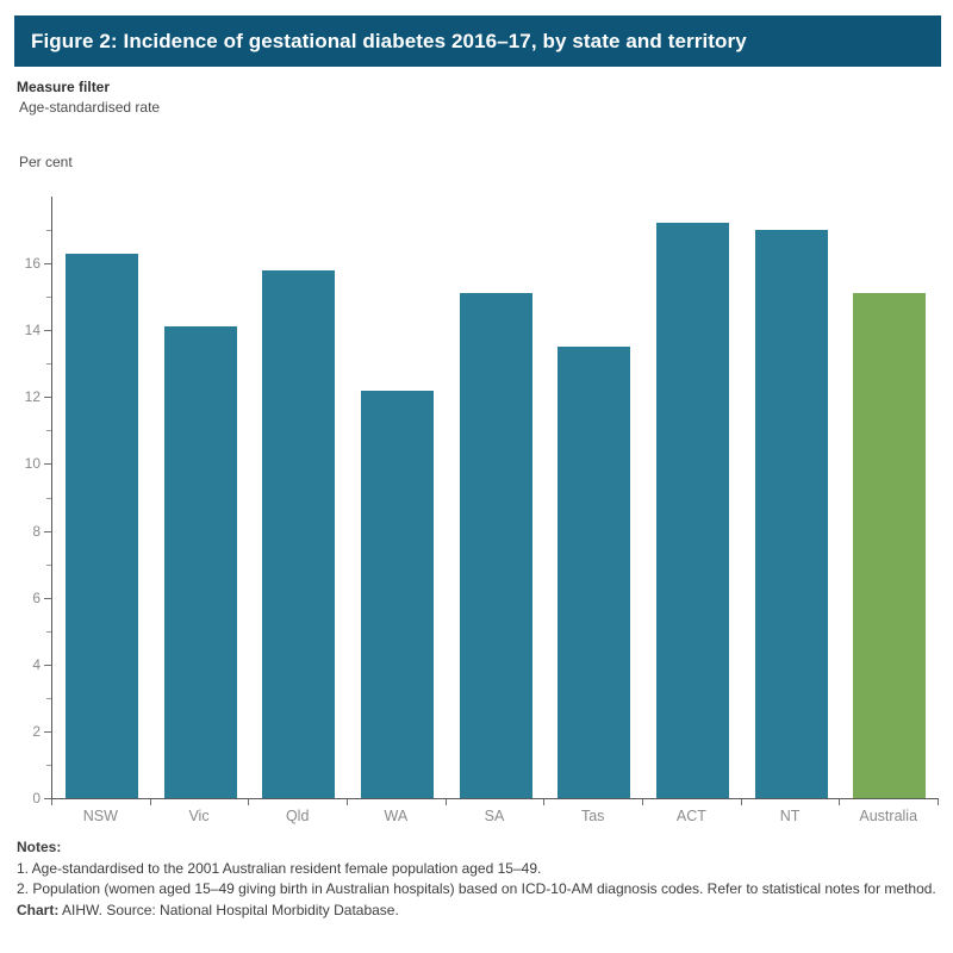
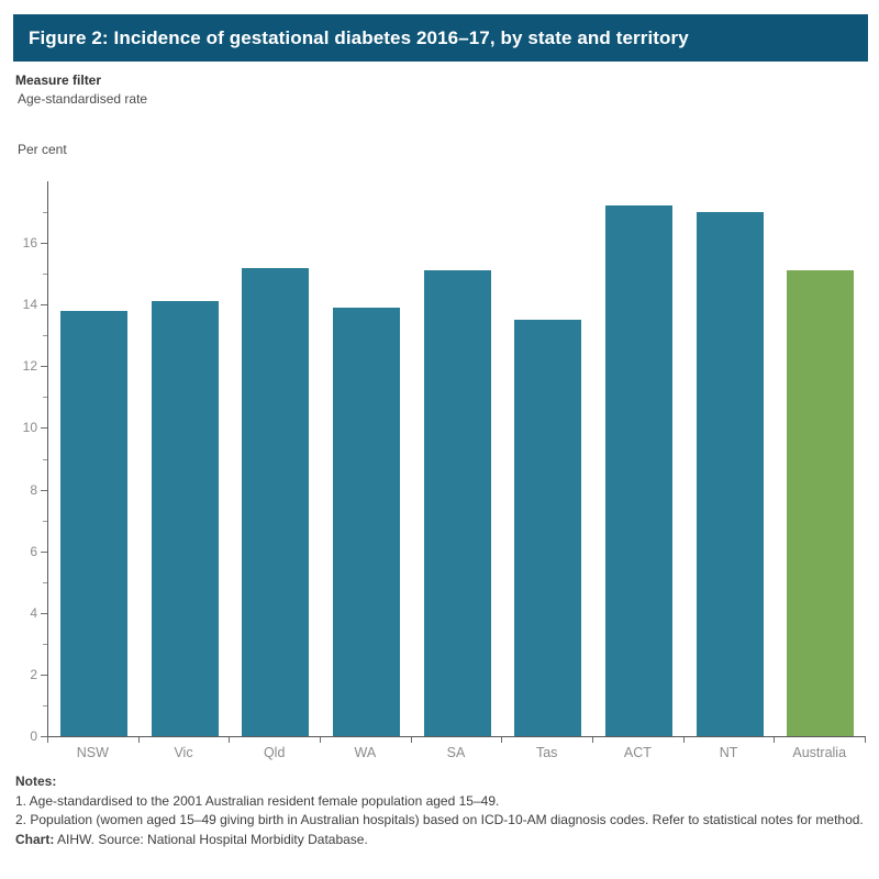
NSW: 16.3 -> 13.8
Qld: 15.8 -> 15.2
WA: 12.2 -> 13.9
